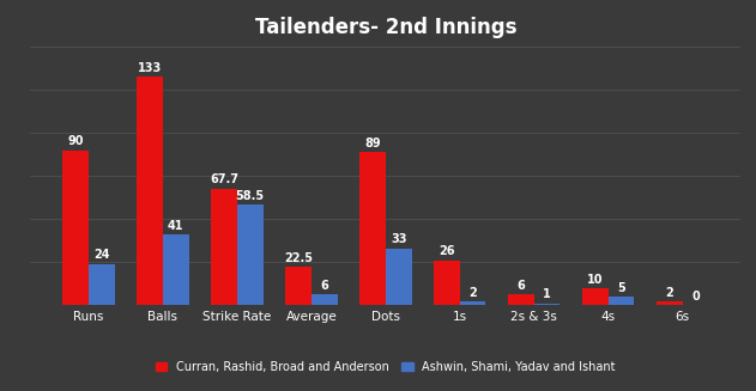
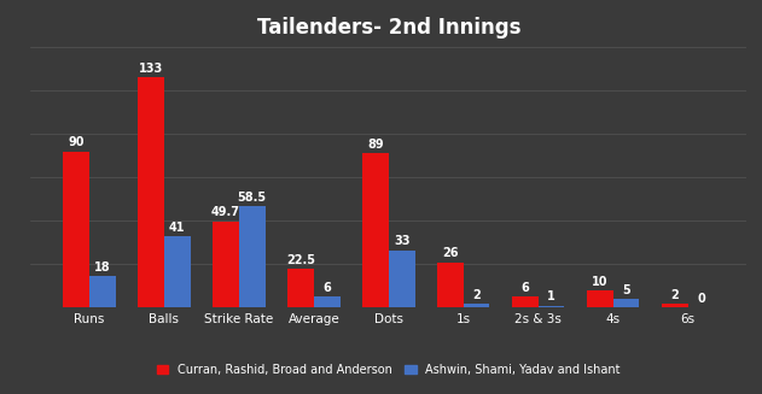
Ashwin, Shami, Yadav and Ishant/Runs: 24 -> 18
Curran, Rashid, Broad and Anderson/Strike Rate: 67.7 -> 49.7
